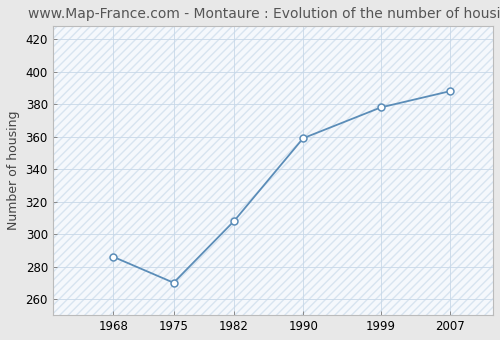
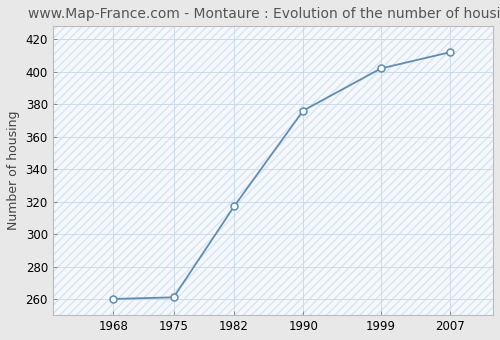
1968: 286 -> 260
1975: 270 -> 261
1982: 308 -> 317
1990: 359 -> 376
1999: 378 -> 402
2007: 388 -> 412
